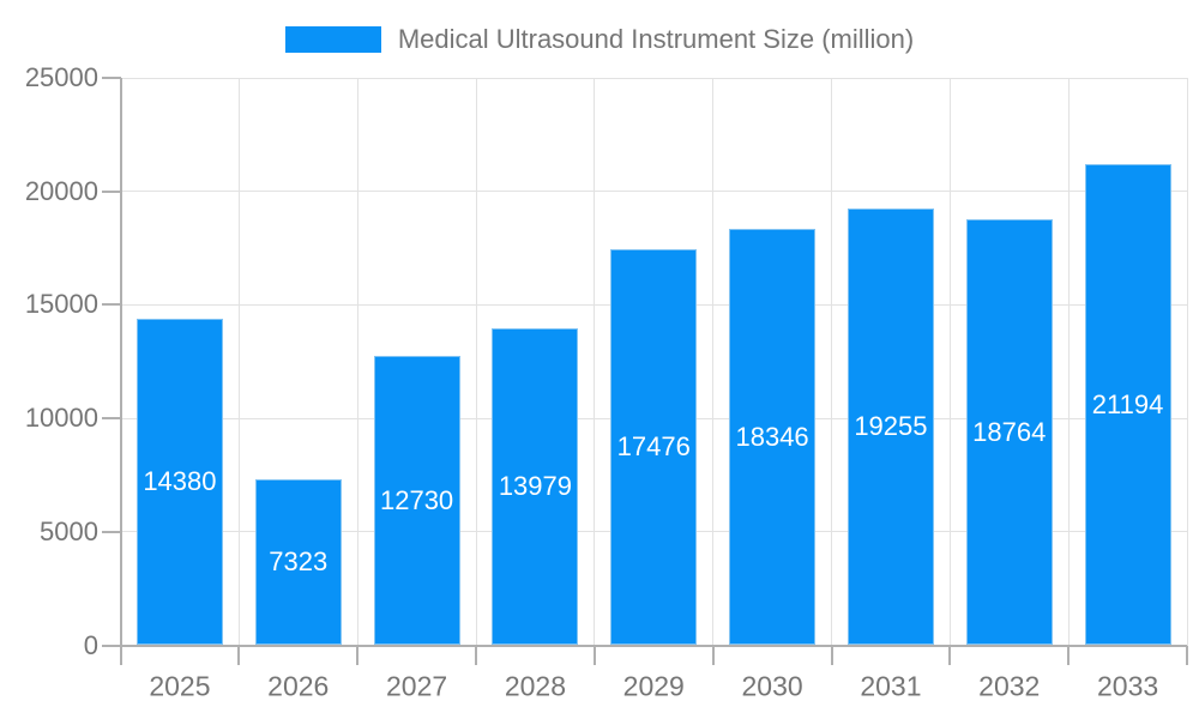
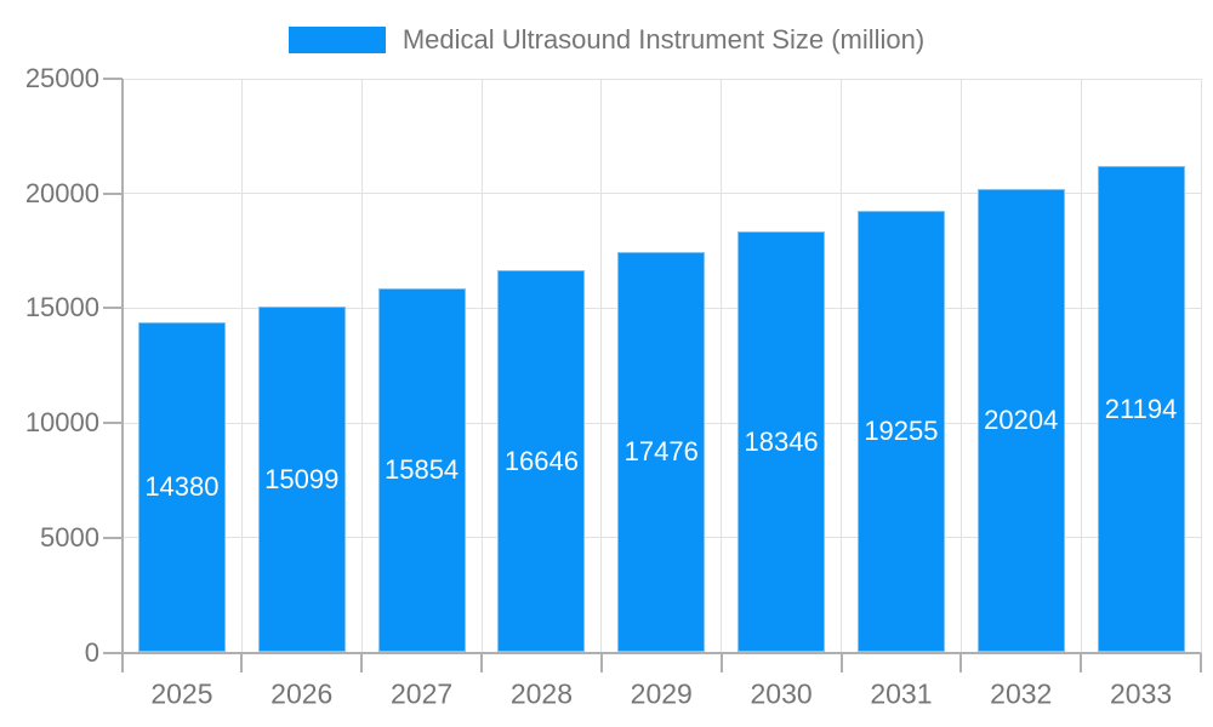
2026: 7323 -> 15099
2027: 12730 -> 15854
2028: 13979 -> 16646
2032: 18764 -> 20204
